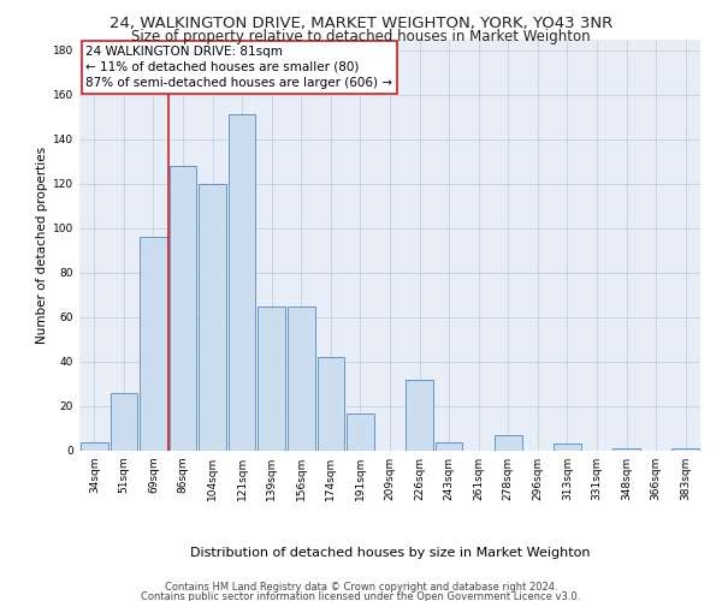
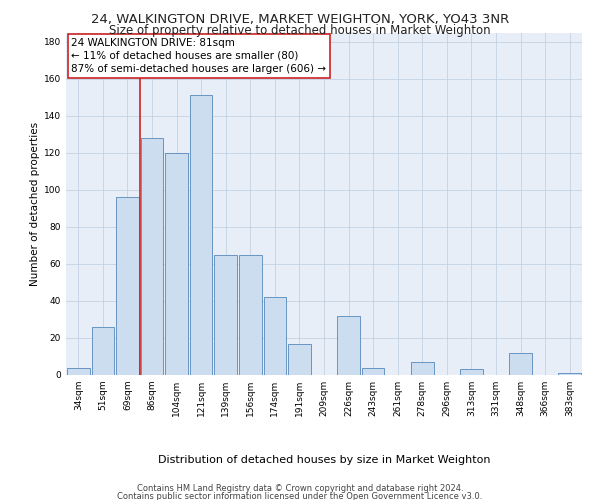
348sqm: 1 -> 12
